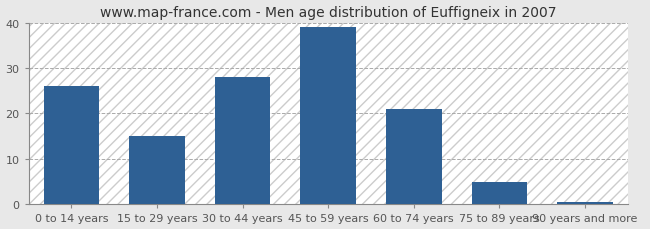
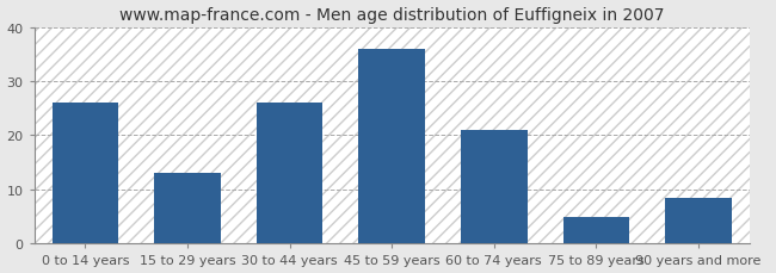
15 to 29 years: 15.0 -> 13.0
30 to 44 years: 28.0 -> 26.0
45 to 59 years: 39.0 -> 36.0
90 years and more: 0.5 -> 8.5
